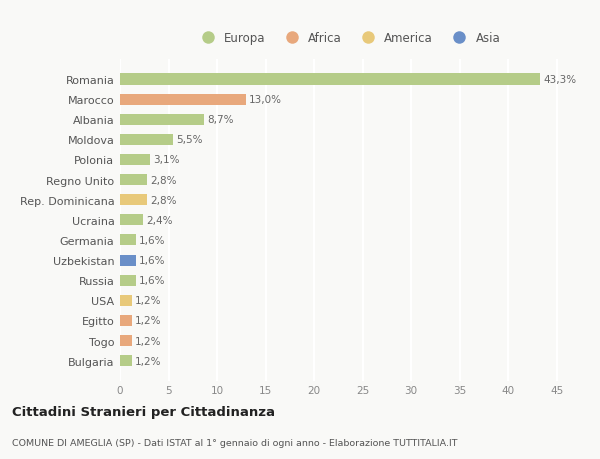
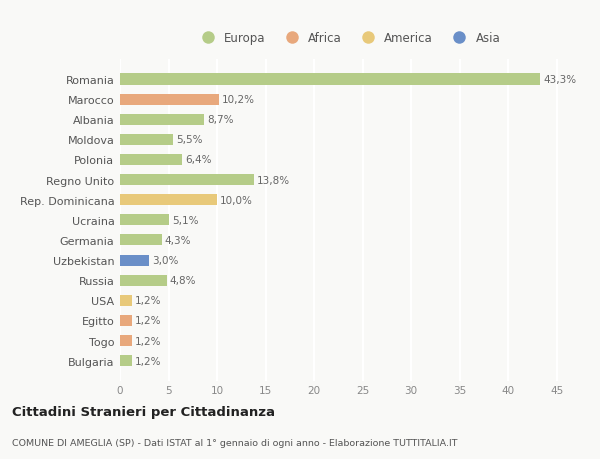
Marocco: 13,0% -> 10,2%
Polonia: 3,1% -> 6,4%
Regno Unito: 2,8% -> 13,8%
Rep. Dominicana: 2,8% -> 10,0%
Ucraina: 2,4% -> 5,1%
Germania: 1,6% -> 4,3%
Uzbekistan: 1,6% -> 3,0%
Russia: 1,6% -> 4,8%
